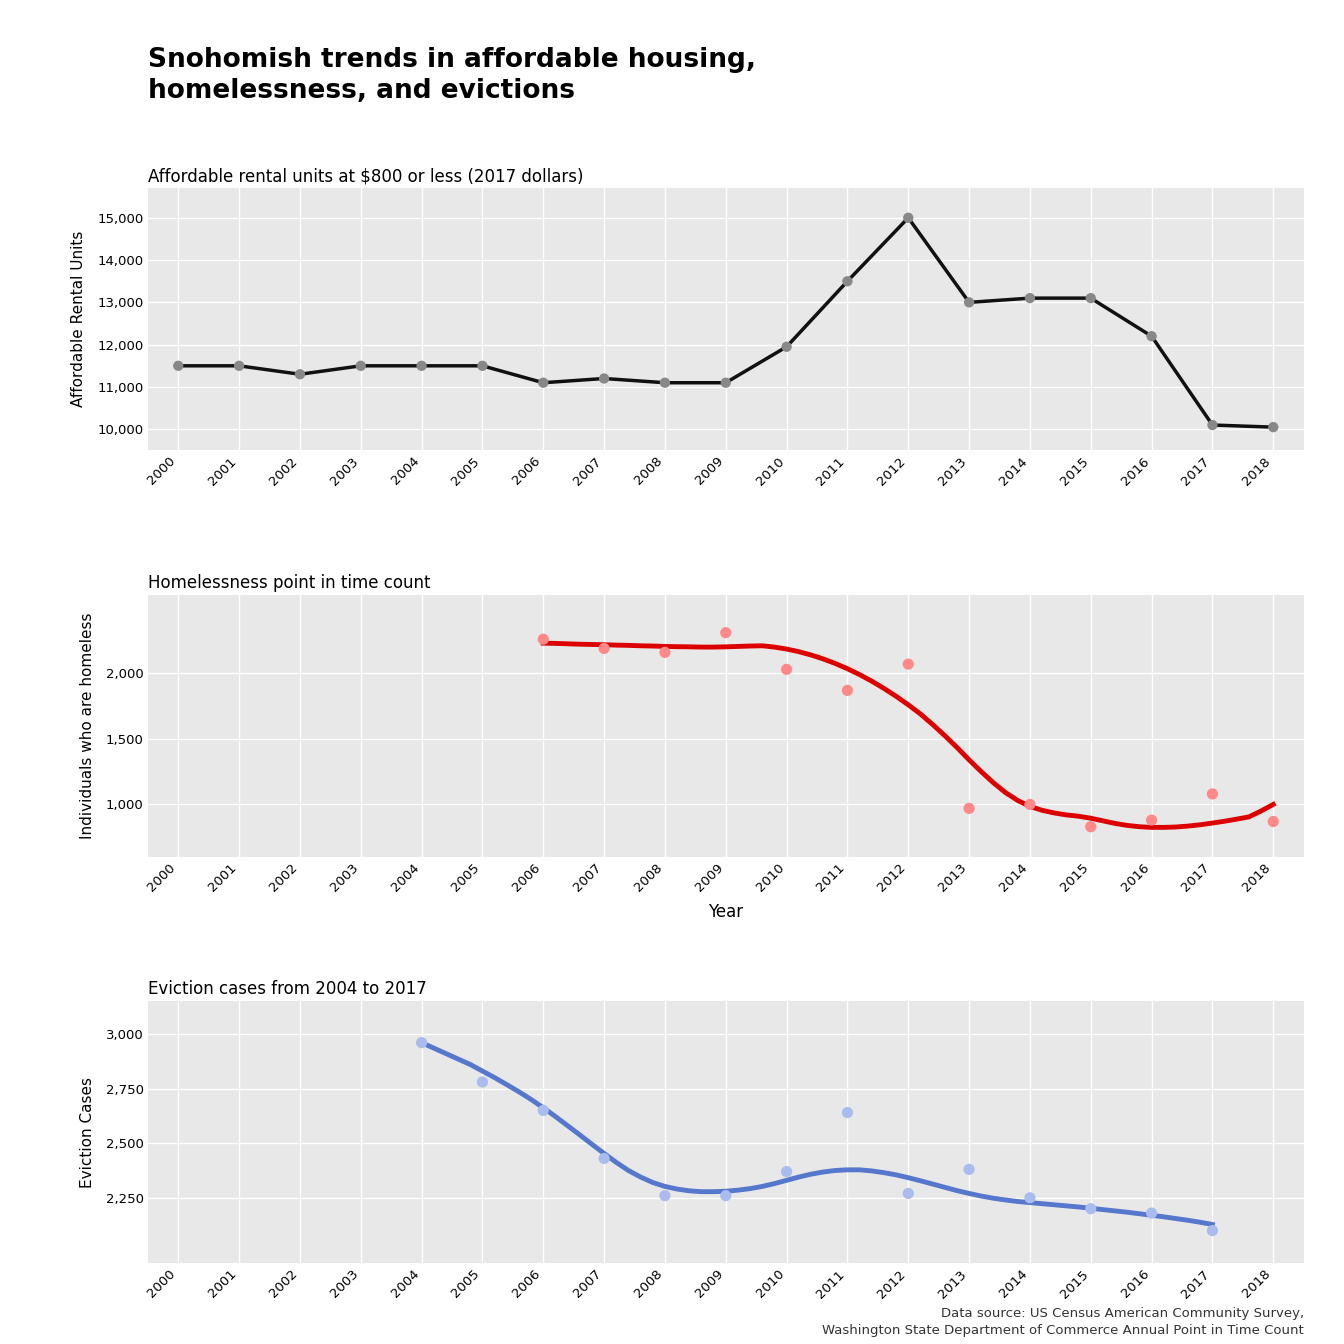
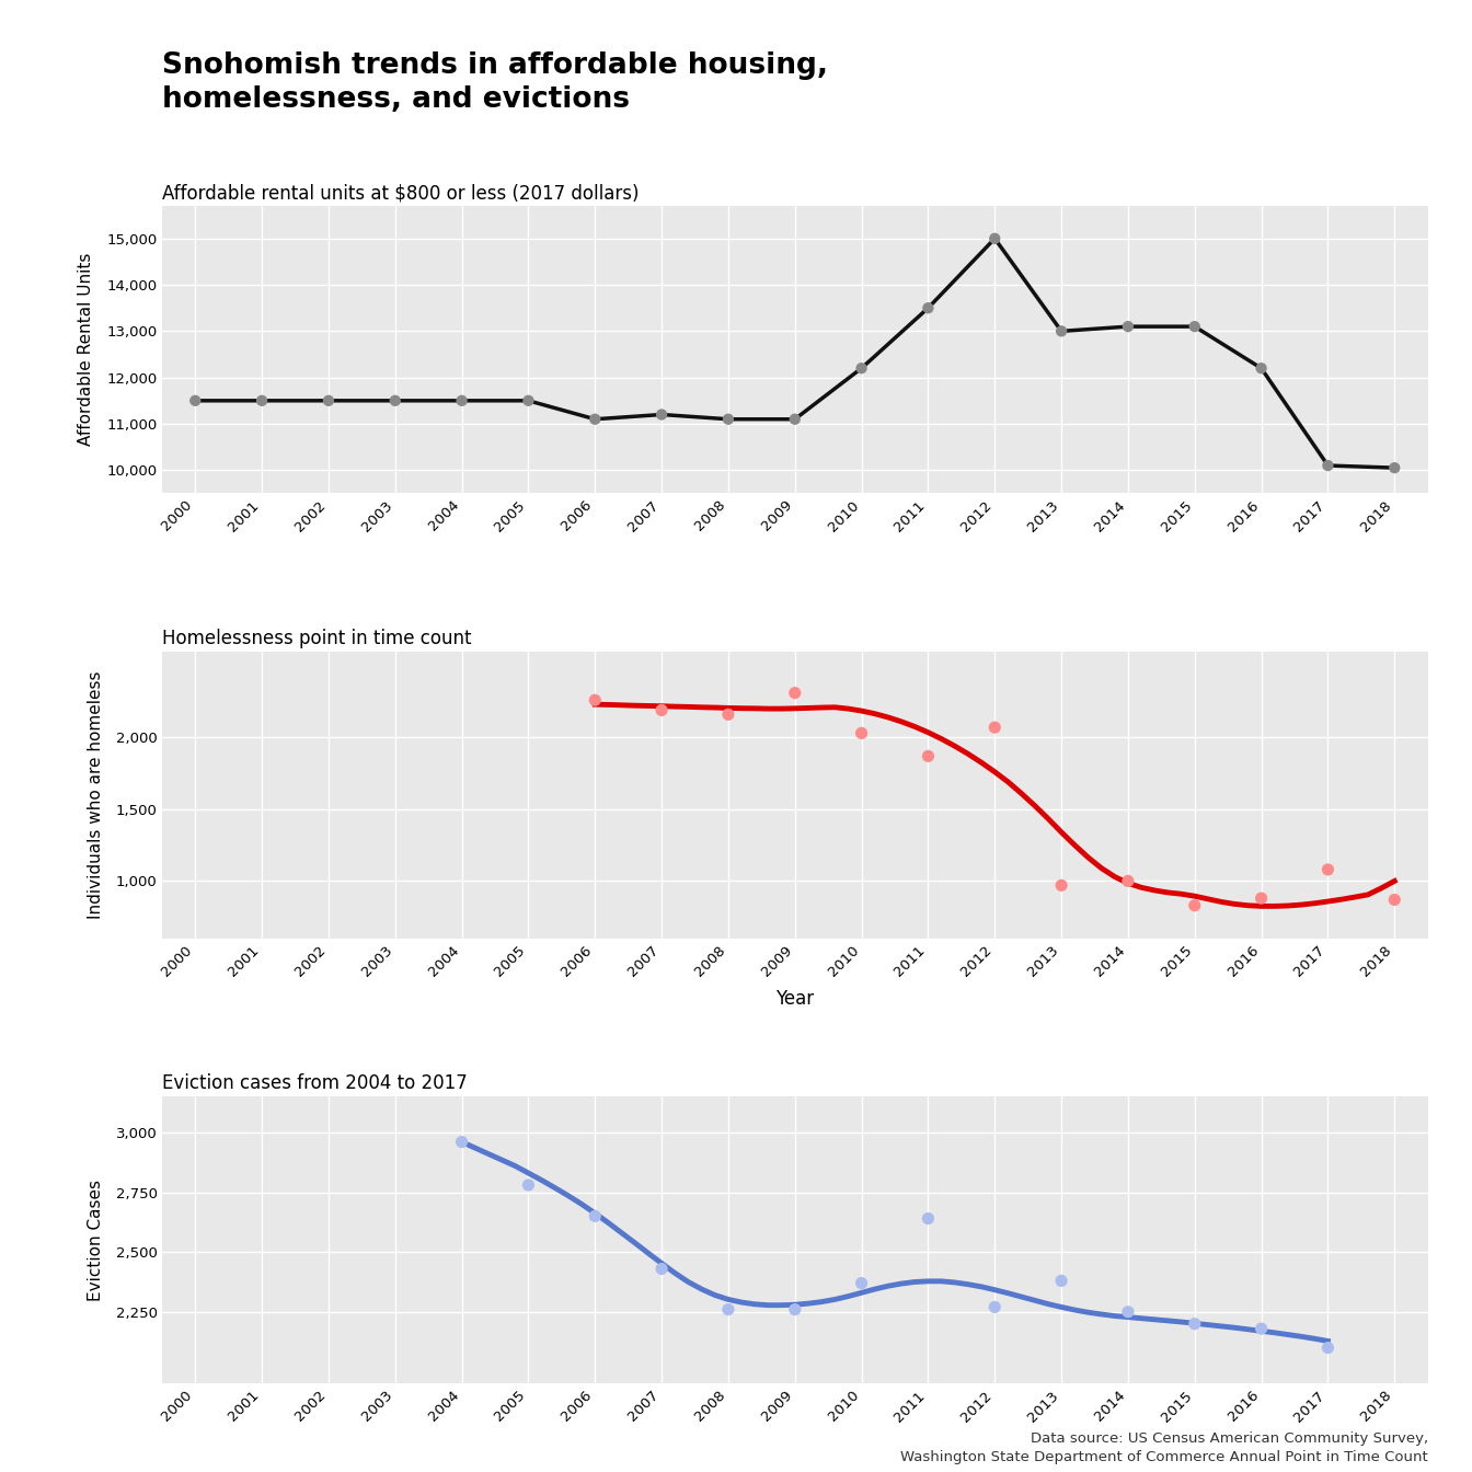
Affordable rental units at $800 or less (2017 dollars)/2002: 11,300 -> 11,500
Affordable rental units at $800 or less (2017 dollars)/2010: 11,950 -> 12,200
